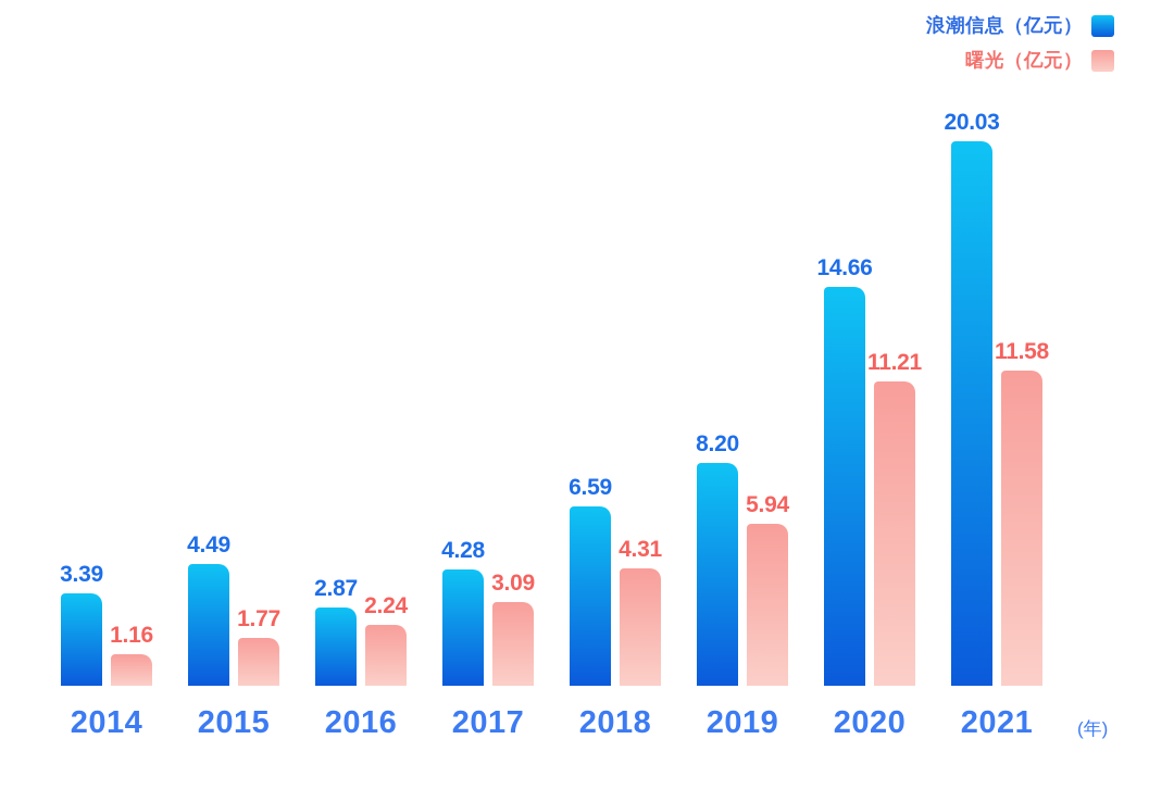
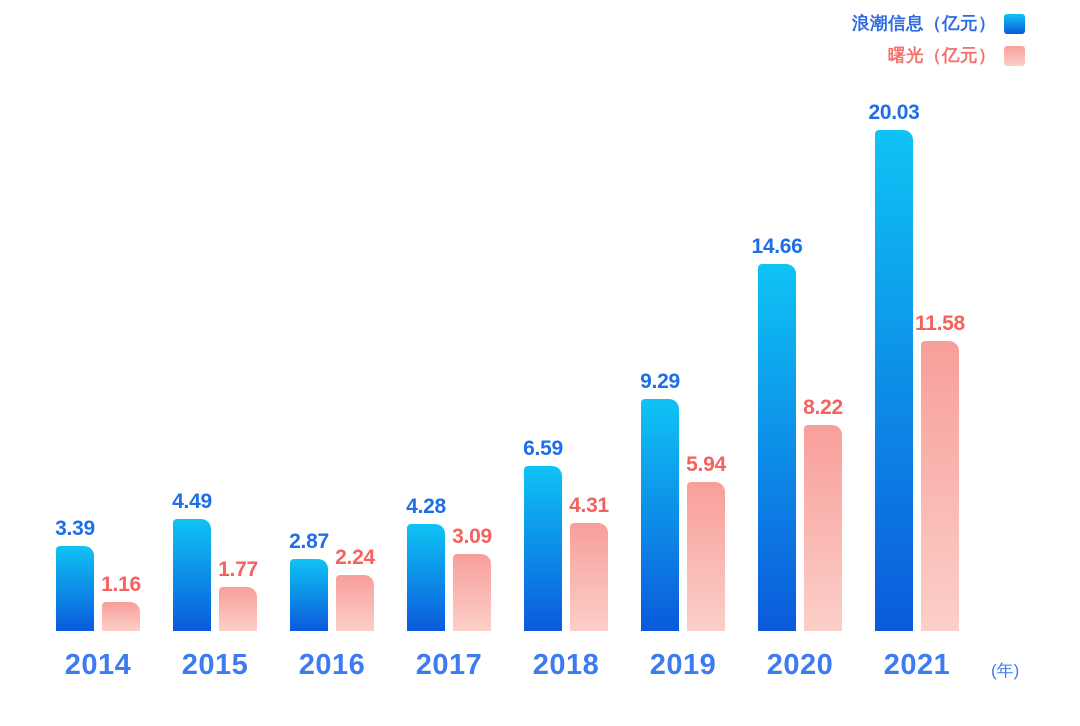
浪潮信息（亿元）/2019: 8.20 -> 9.29
曙光（亿元）/2020: 11.21 -> 8.22
